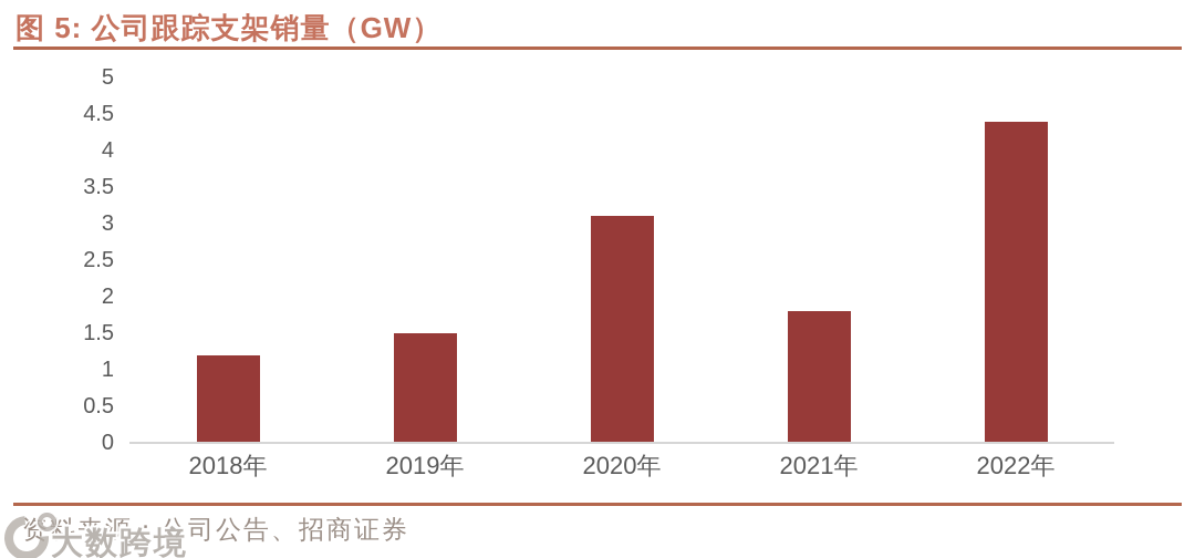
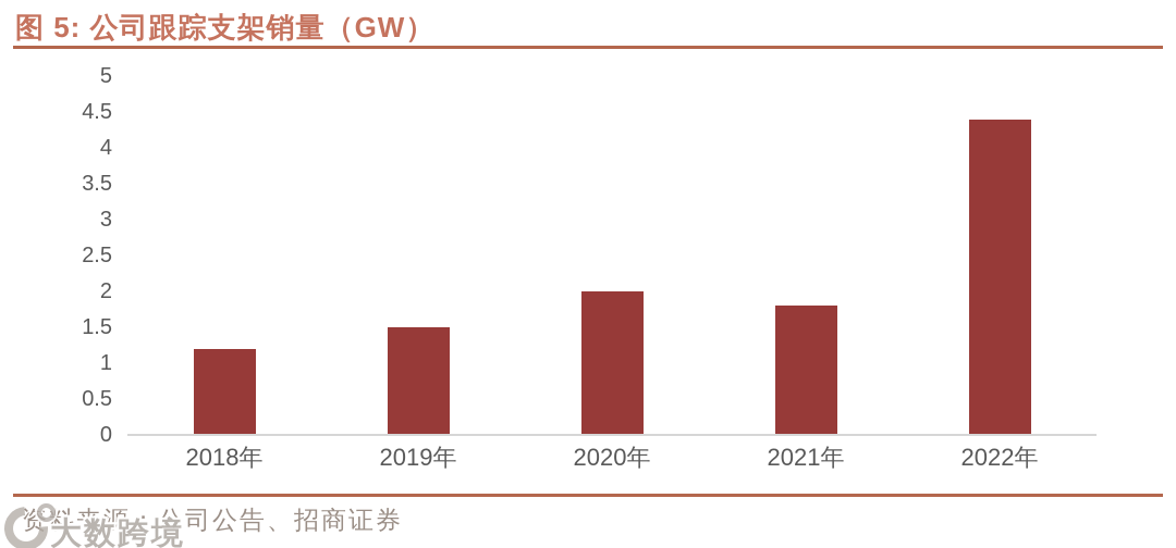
2020年: 3.1 -> 2.0
